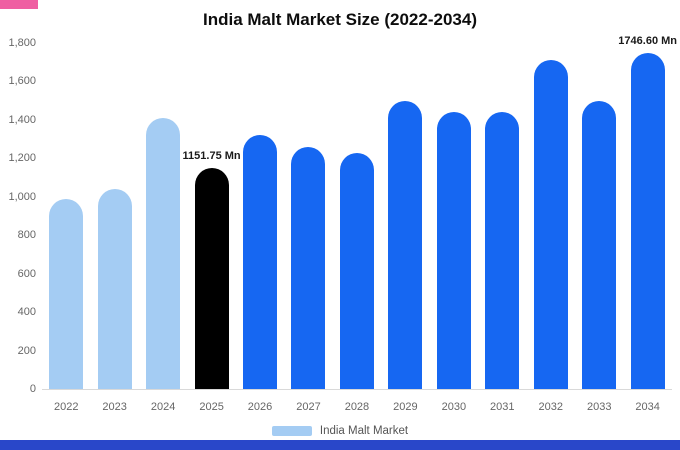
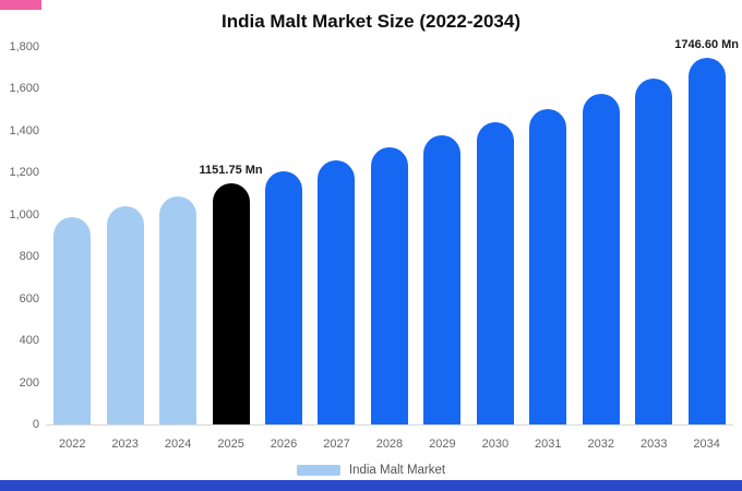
2024: 1410 -> 1080
2026: 1320 -> 1200
2028: 1230 -> 1320
2029: 1500 -> 1380
2031: 1440 -> 1500
2032: 1710 -> 1580
2033: 1500 -> 1650
